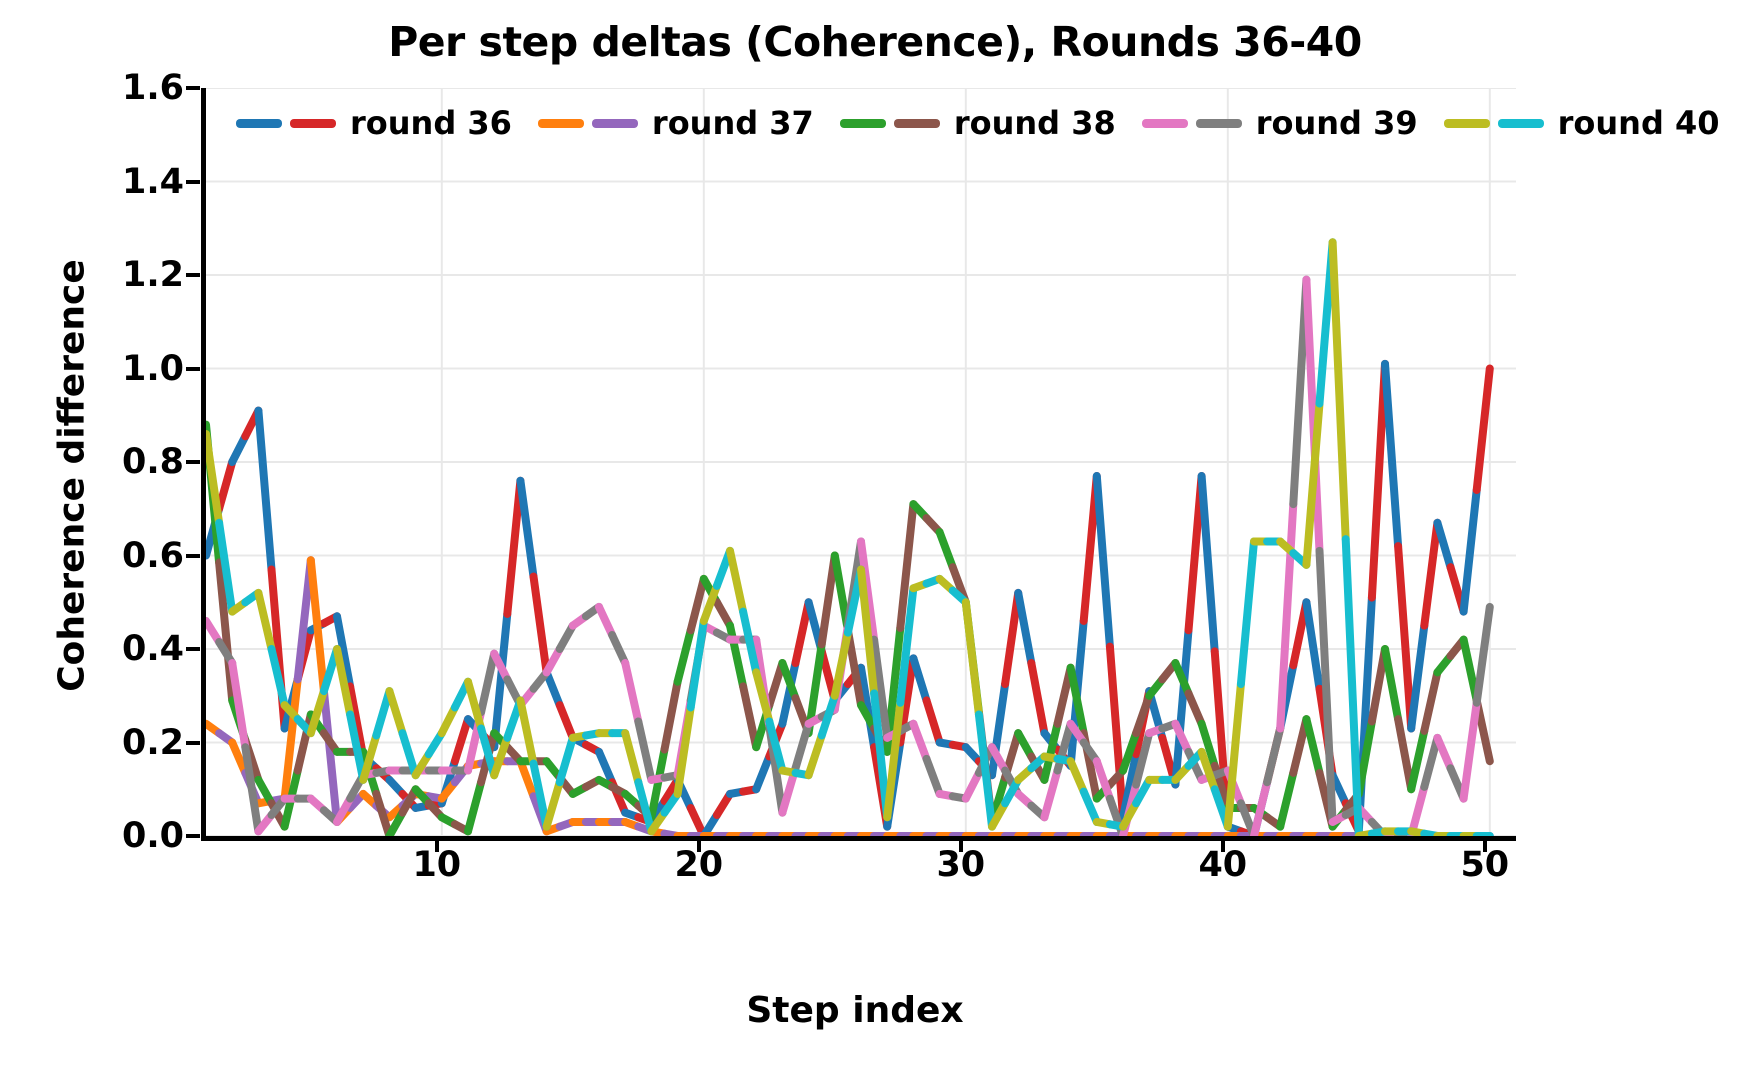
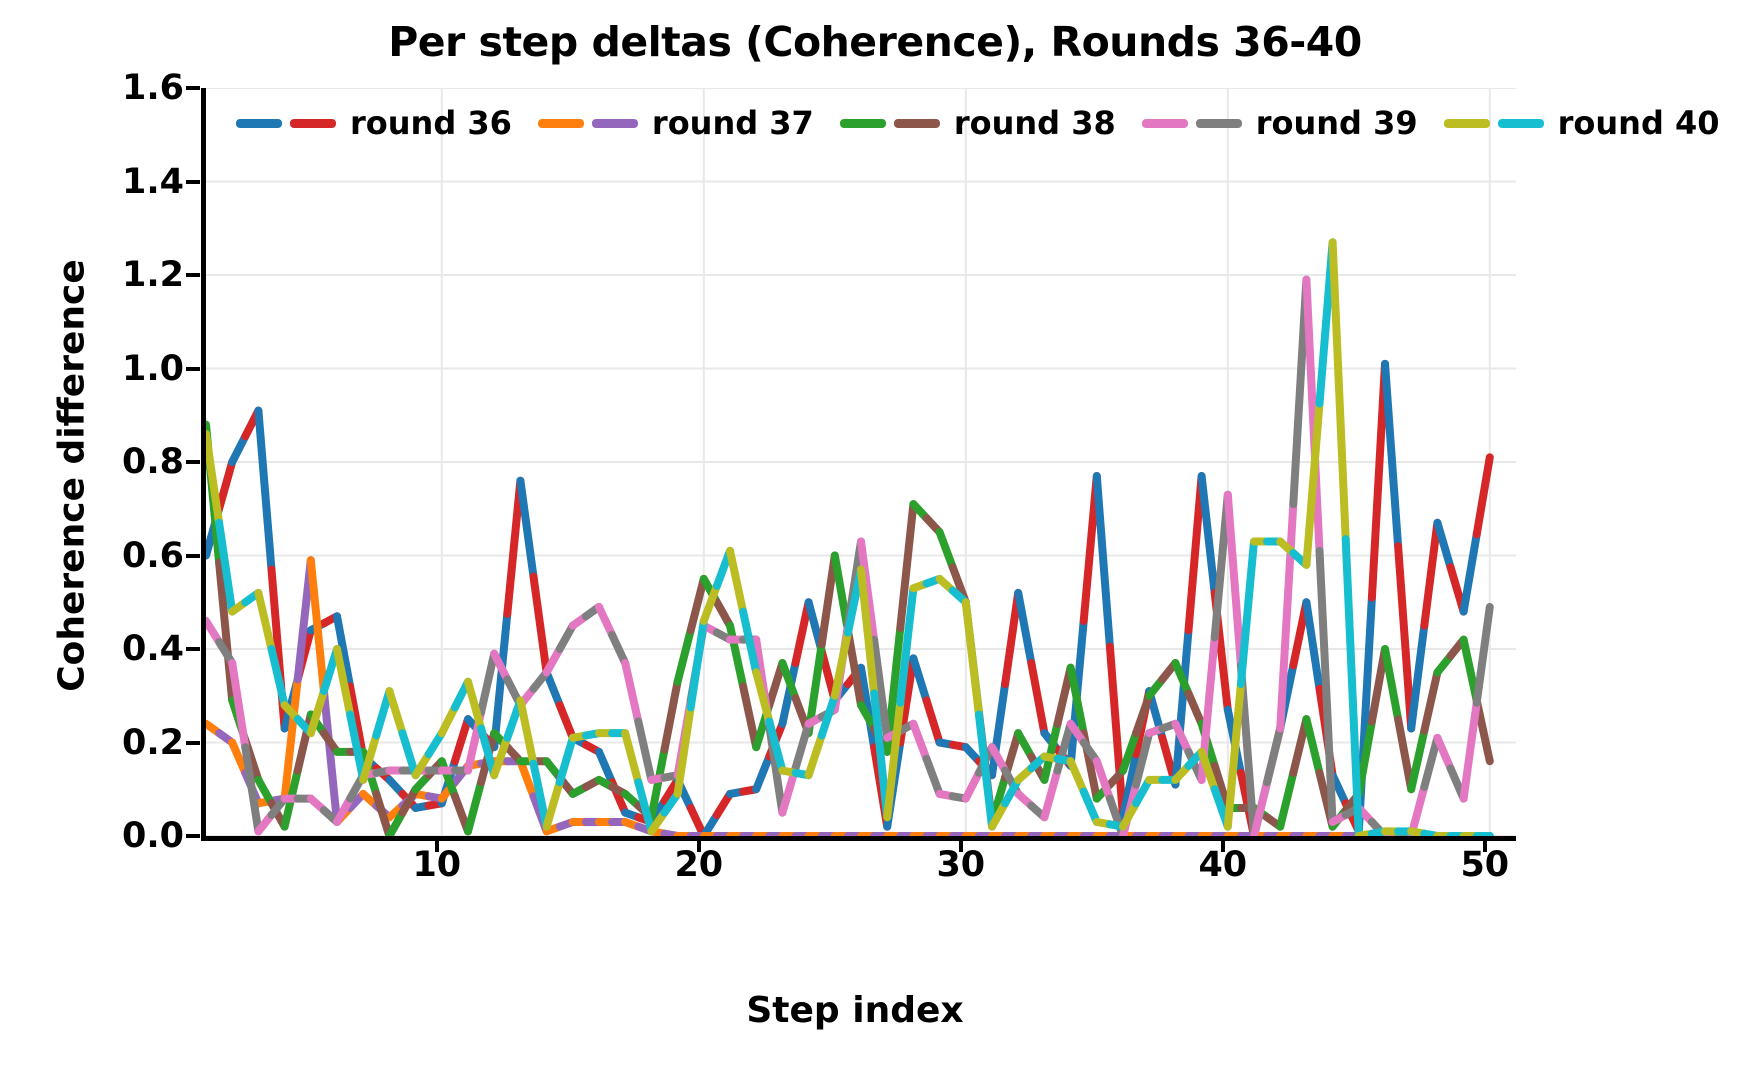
round 38/10: 0.04 -> 0.16
round 36/40: 0.02 -> 0.27
round 39/40: 0.14 -> 0.73
round 36/50: 1.00 -> 0.81
